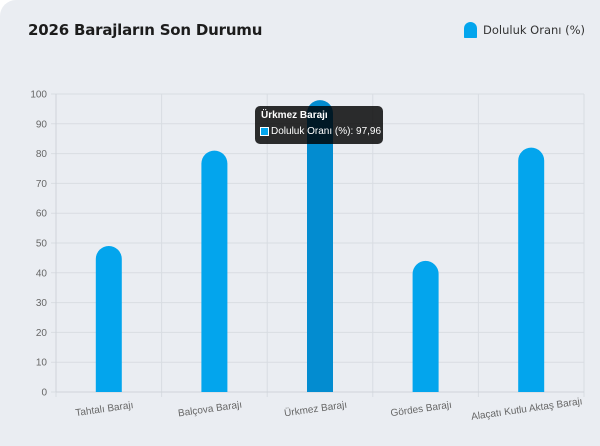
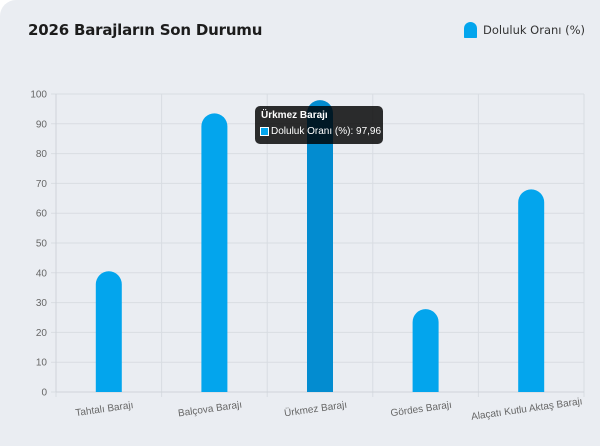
Tahtalı Barajı: 49 -> 40
Balçova Barajı: 81 -> 94
Gördes Barajı: 44 -> 28
Alaçatı Kutlu Aktaş Barajı: 82 -> 68
